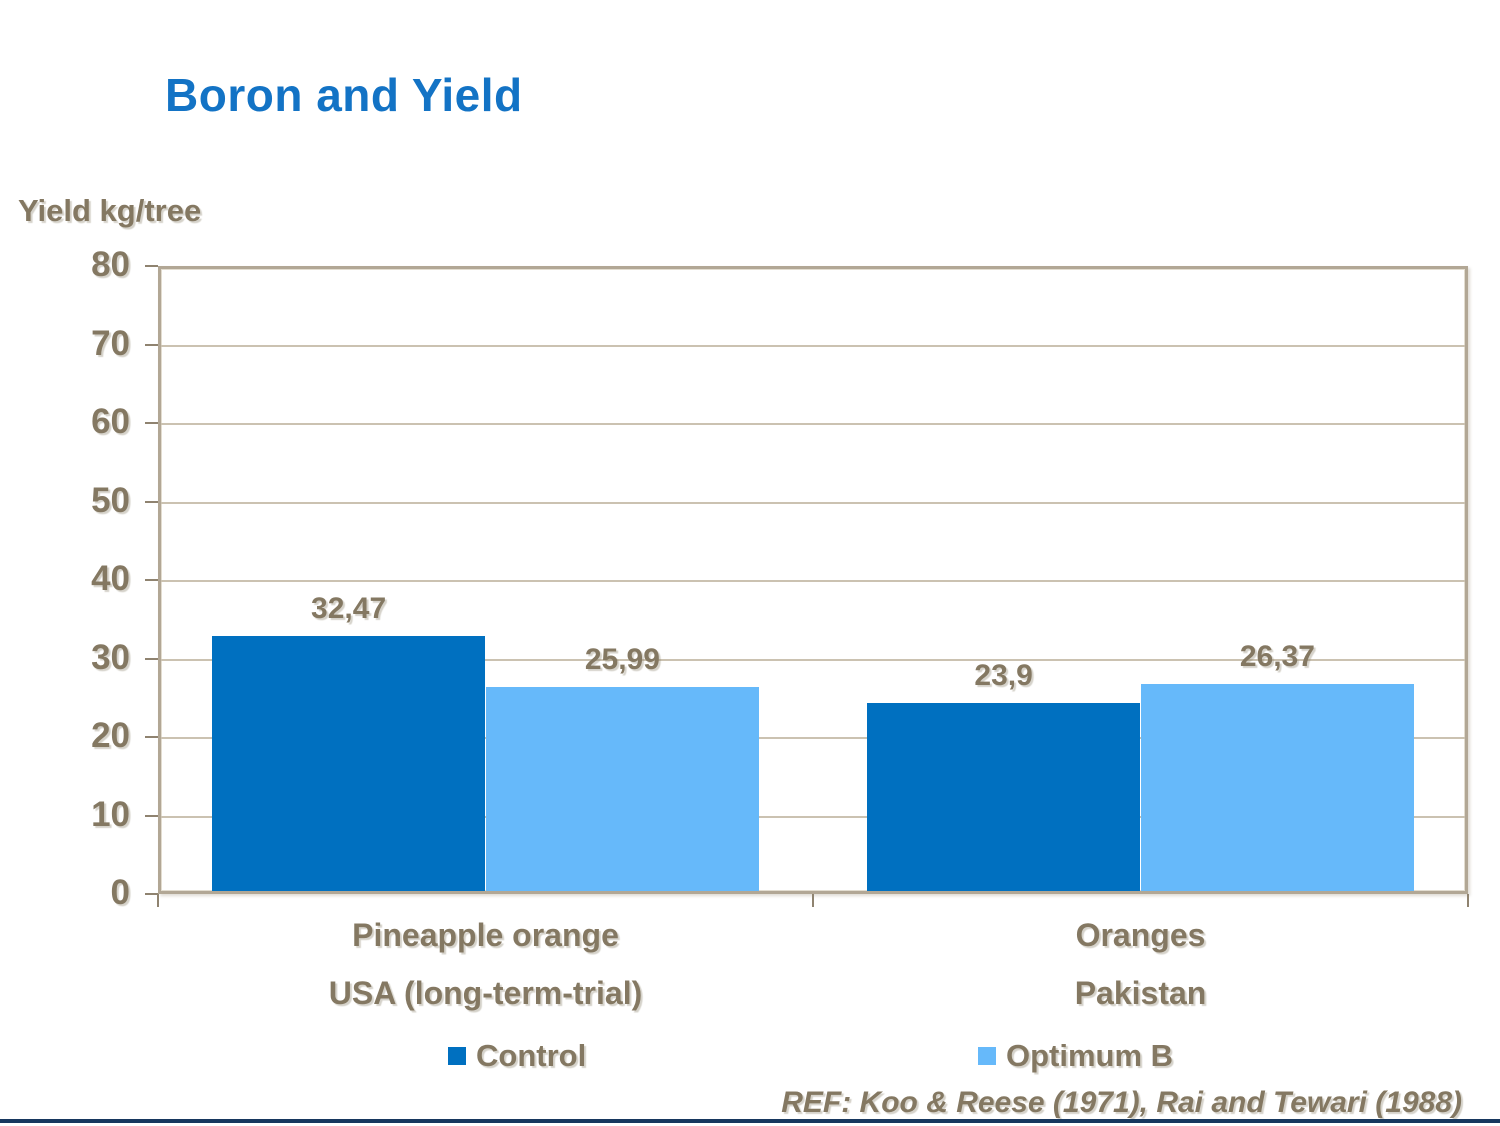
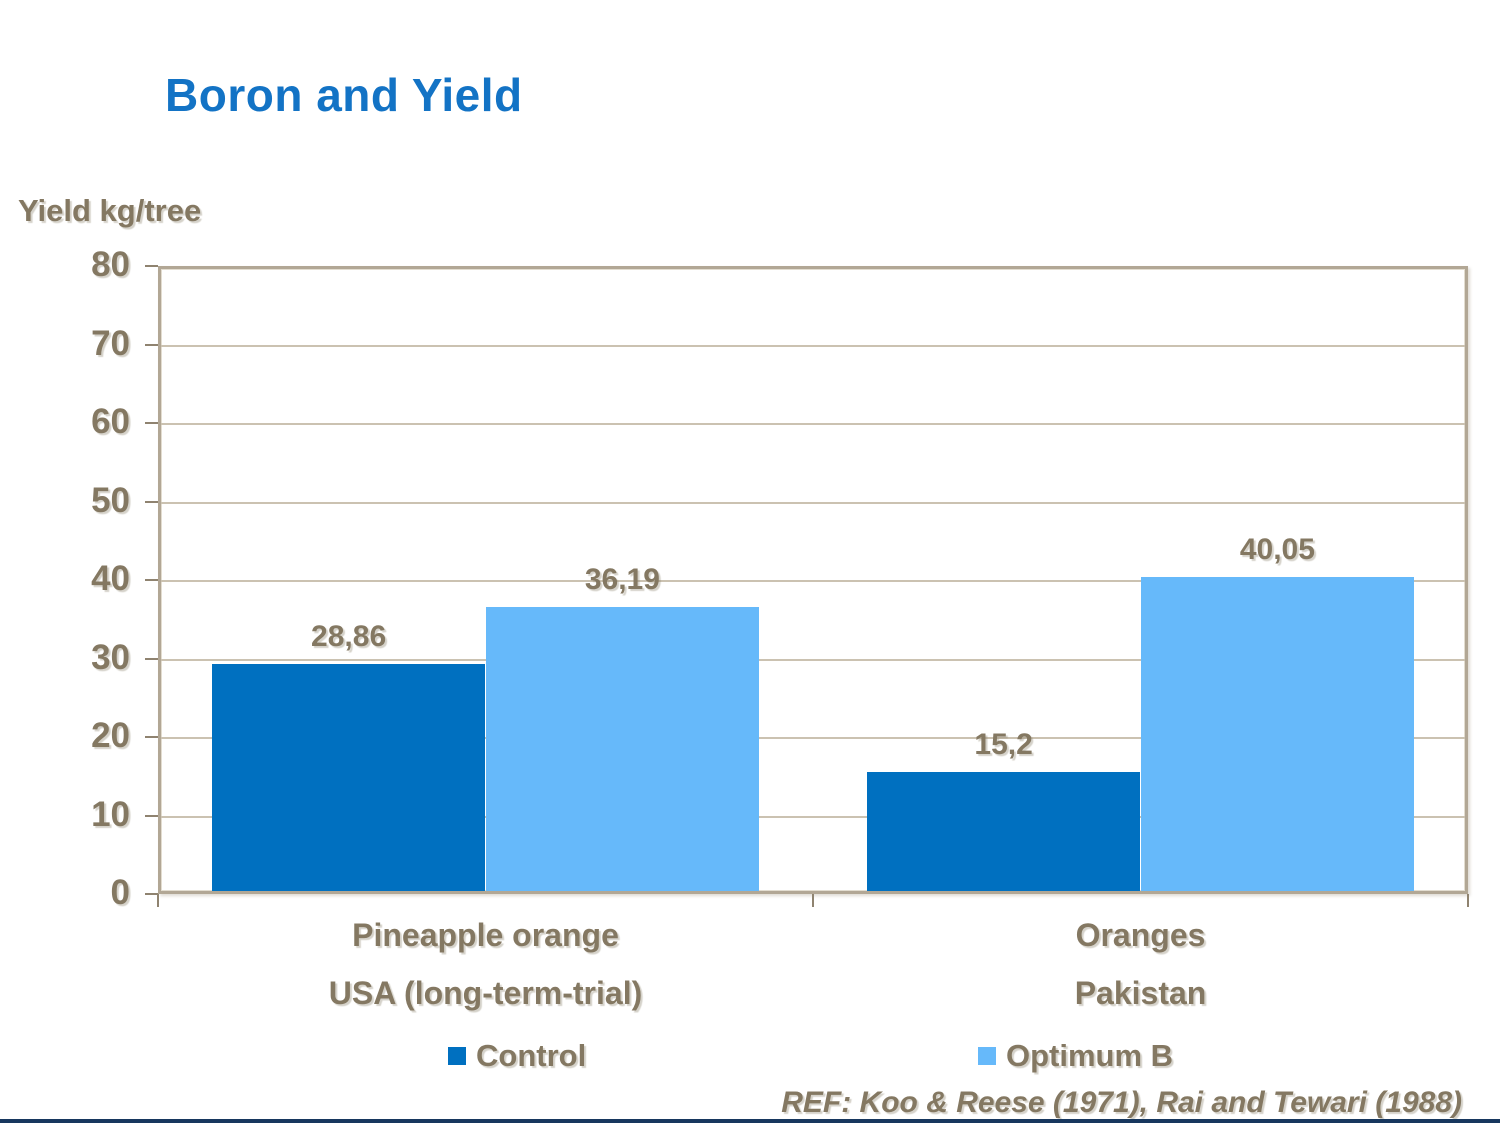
Control/Pineapple orange: 32,47 -> 28,86
Optimum B/Pineapple orange: 25,99 -> 36,19
Control/Oranges: 23,9 -> 15,2
Optimum B/Oranges: 26,37 -> 40,05
